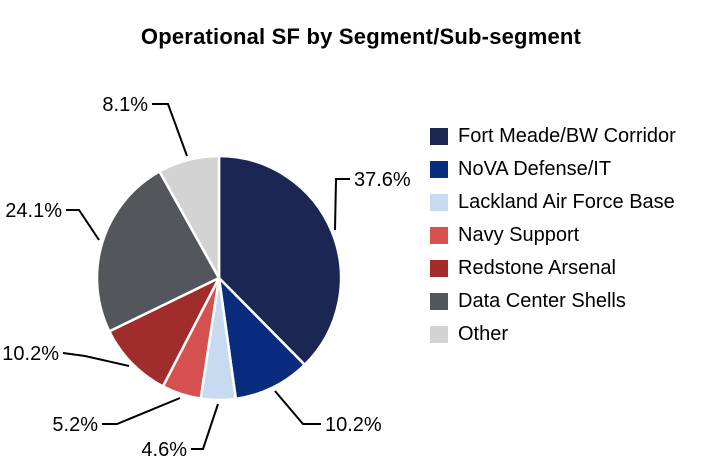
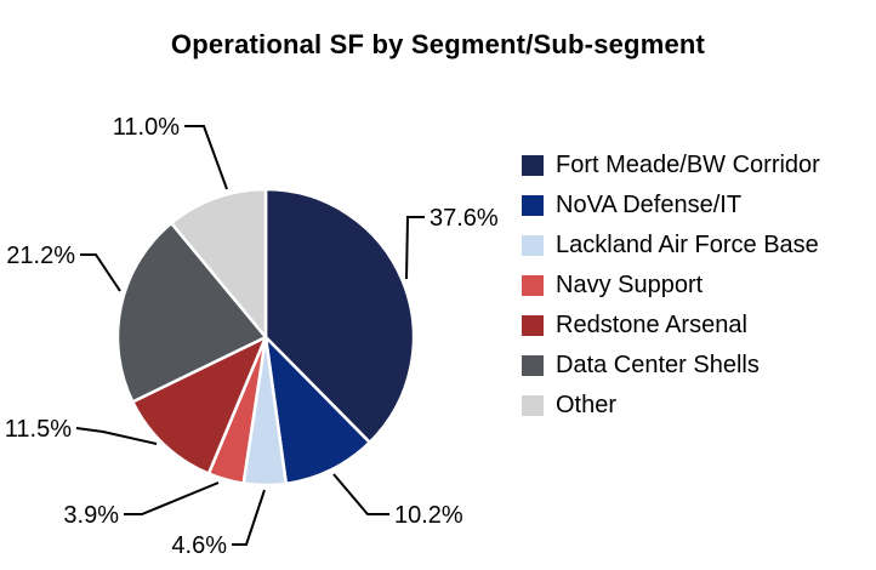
Navy Support: 5.2% -> 3.9%
Redstone Arsenal: 10.2% -> 11.5%
Data Center Shells: 24.1% -> 21.2%
Other: 8.1% -> 11.0%
